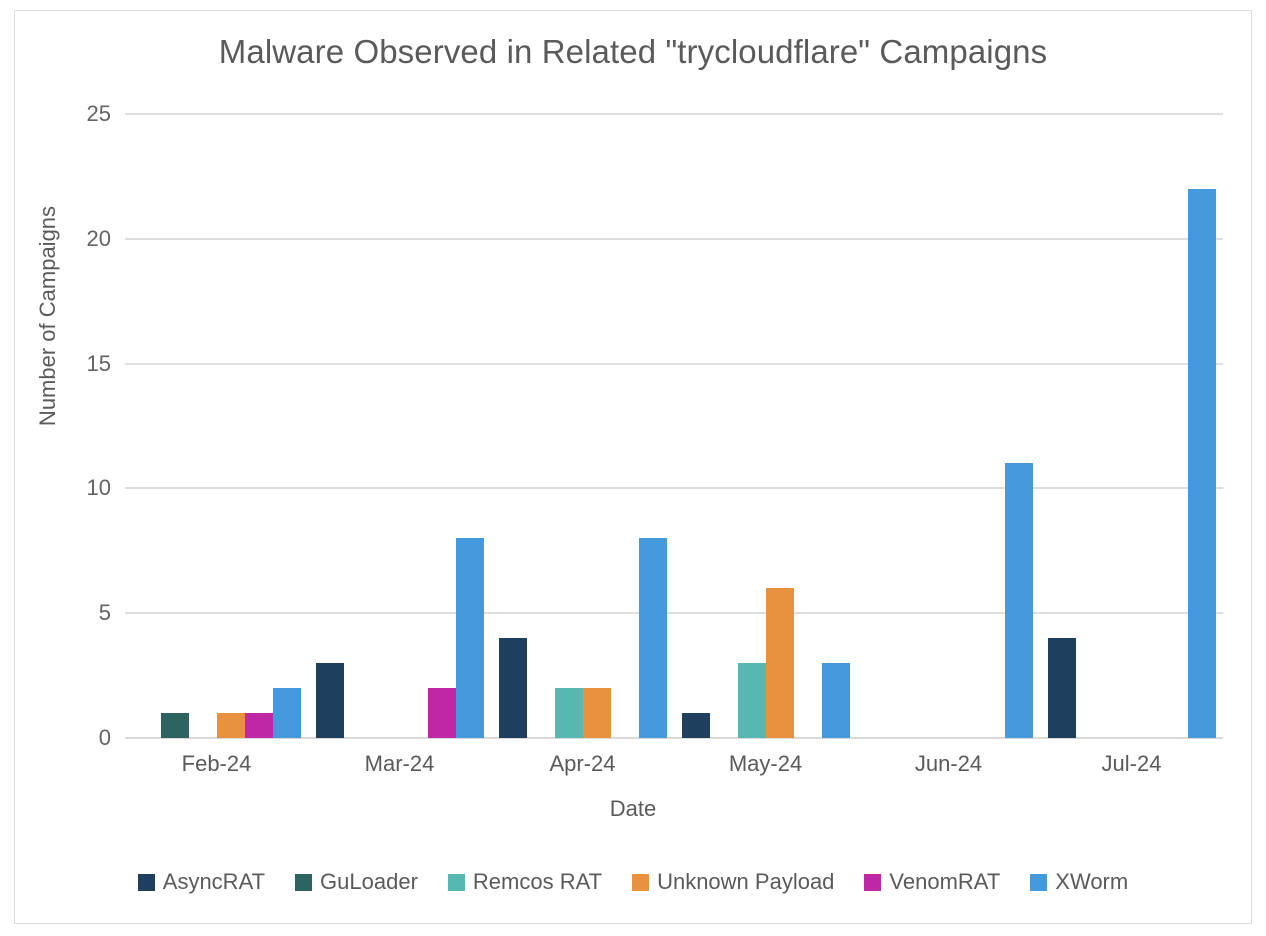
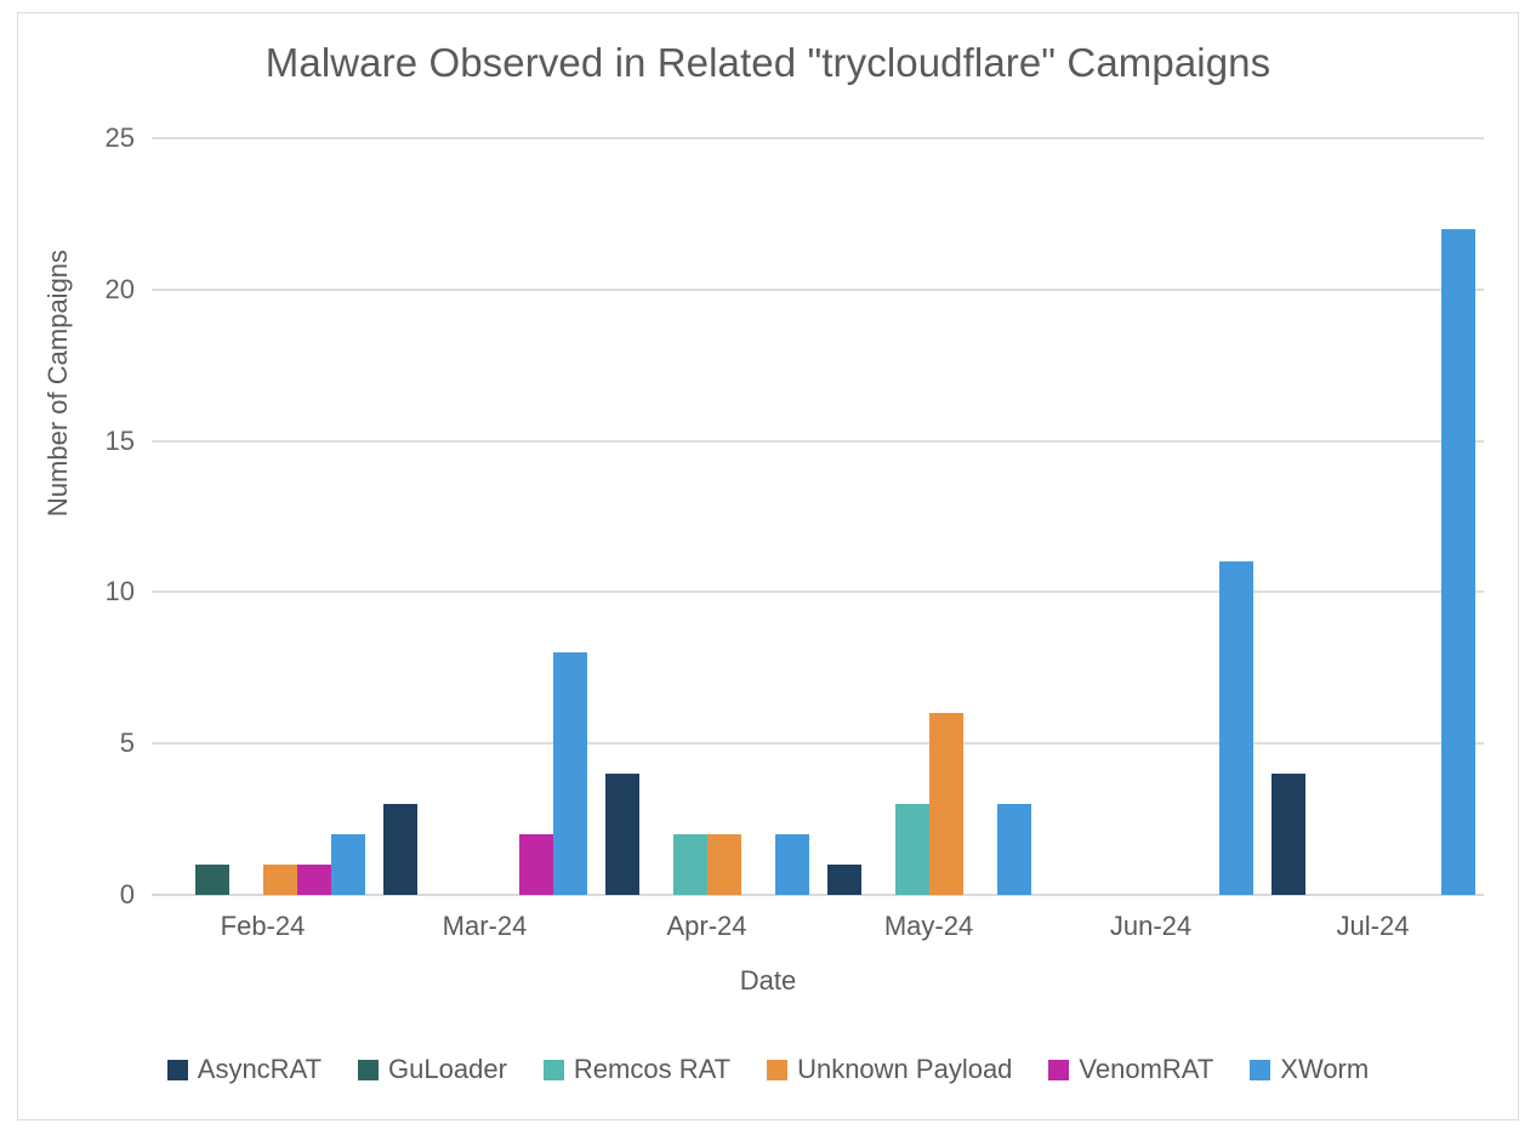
XWorm/Apr-24: 8 -> 2
